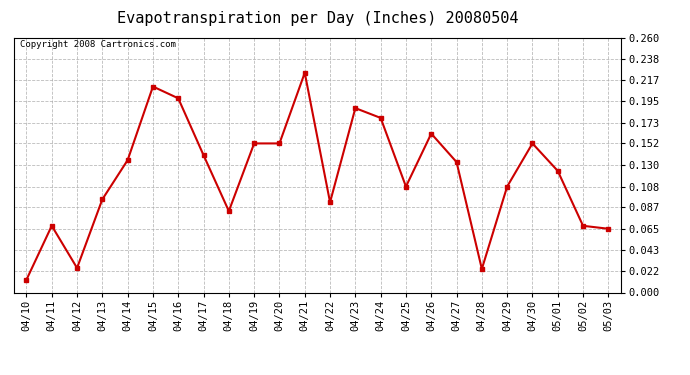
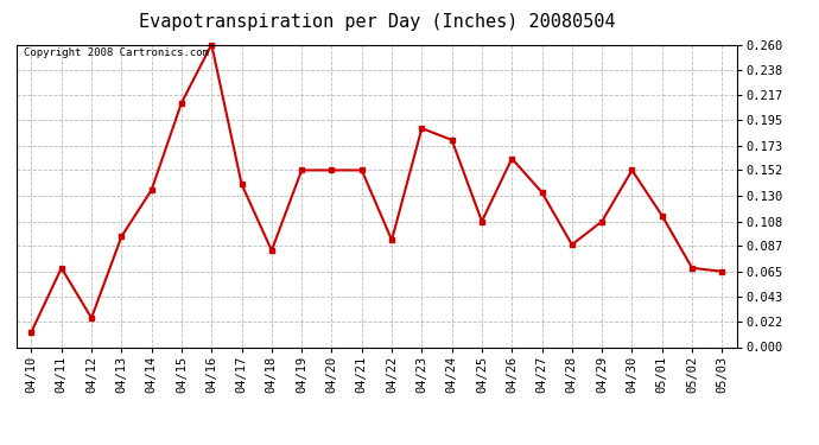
04/16: 0.198 -> 0.260
04/21: 0.224 -> 0.152
04/28: 0.024 -> 0.088
05/01: 0.124 -> 0.113
